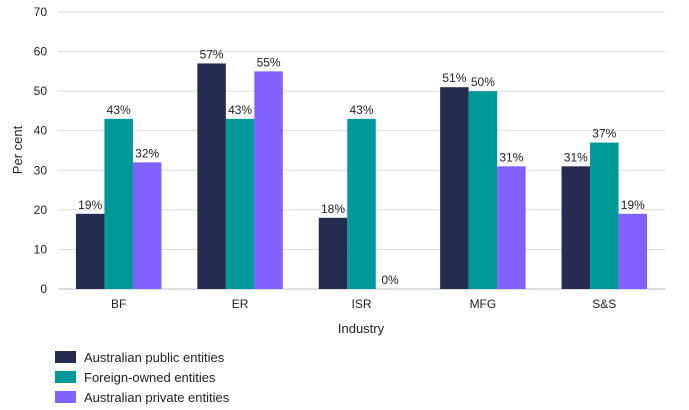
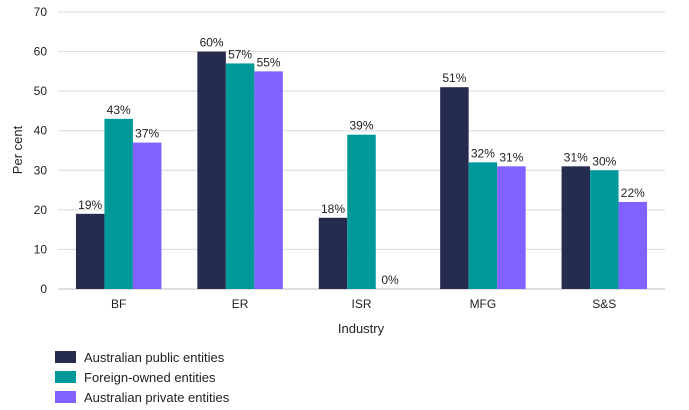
Australian private entities/BF: 32% -> 37%
Australian public entities/ER: 57% -> 60%
Foreign-owned entities/ER: 43% -> 57%
Foreign-owned entities/ISR: 43% -> 39%
Foreign-owned entities/MFG: 50% -> 32%
Foreign-owned entities/S&S: 37% -> 30%
Australian private entities/S&S: 19% -> 22%
